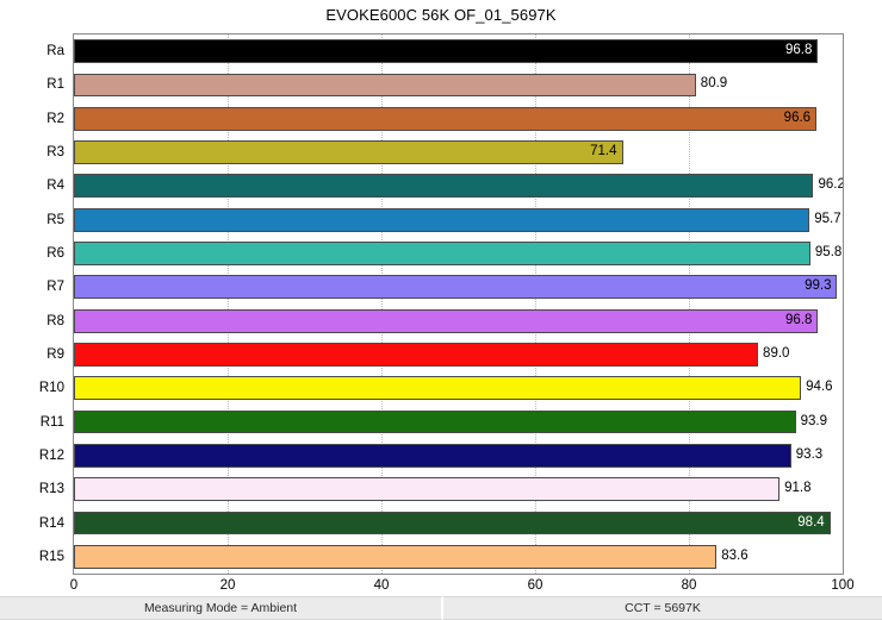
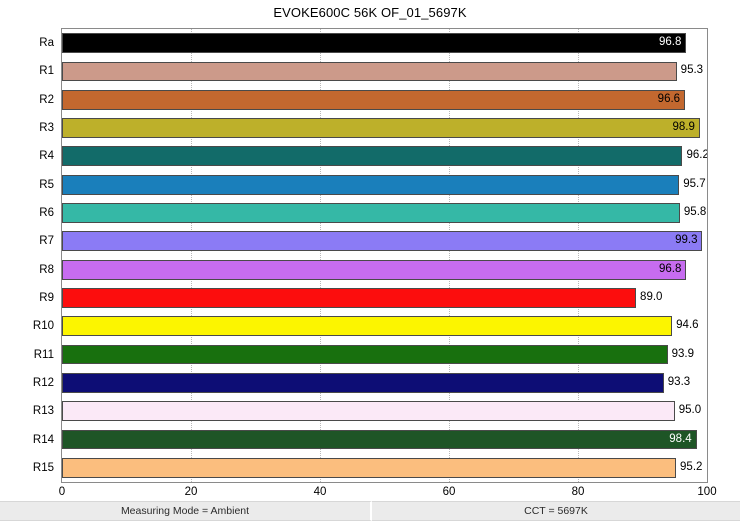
R1: 80.9 -> 95.3
R3: 71.4 -> 98.9
R13: 91.8 -> 95.0
R15: 83.6 -> 95.2
